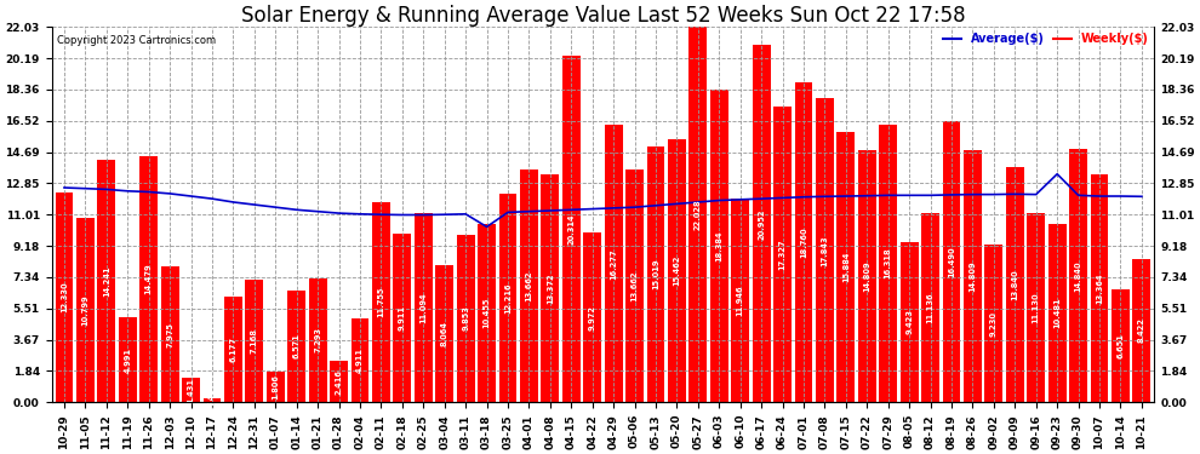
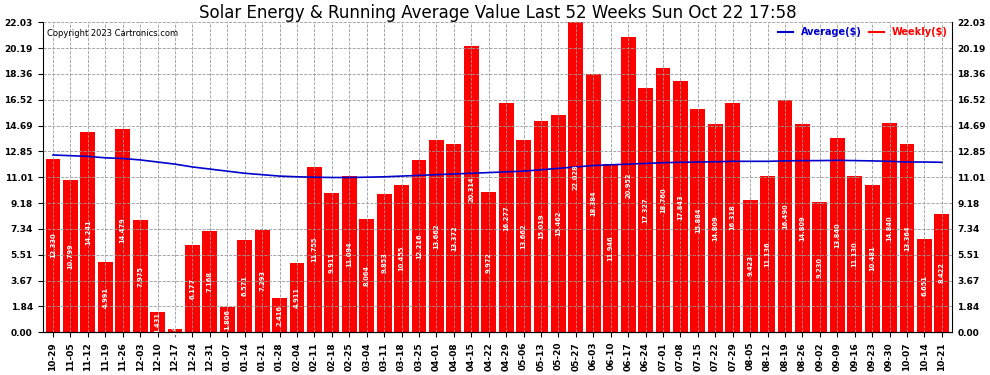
Average($)/03-18: 10.3 -> 11.1
Average($)/09-23: 13.4 -> 12.2
